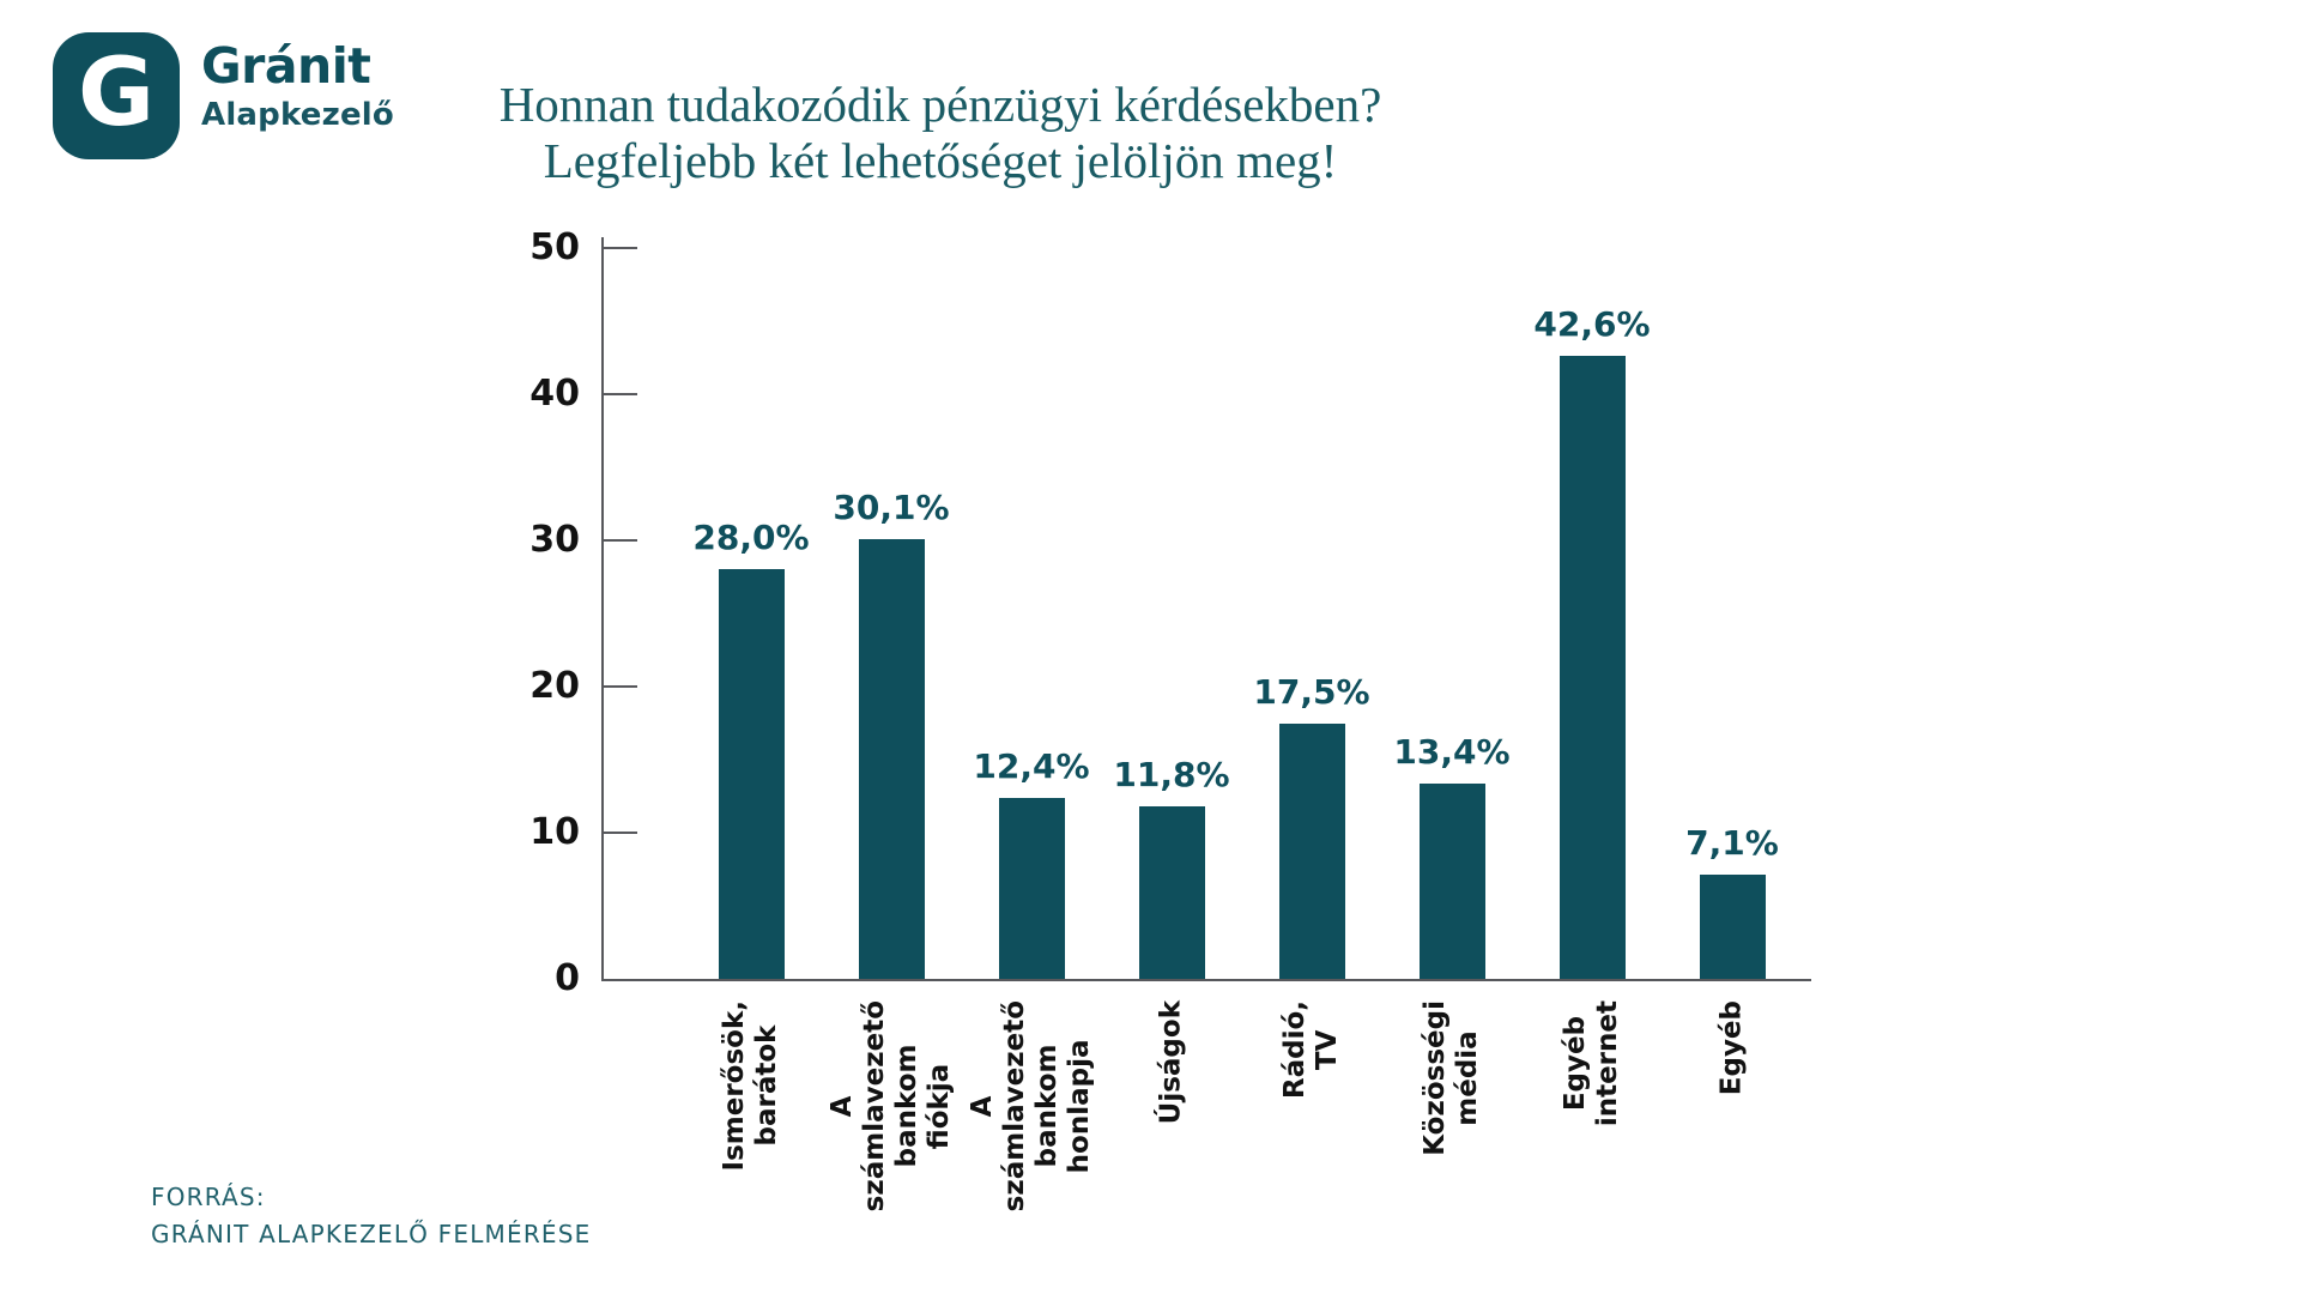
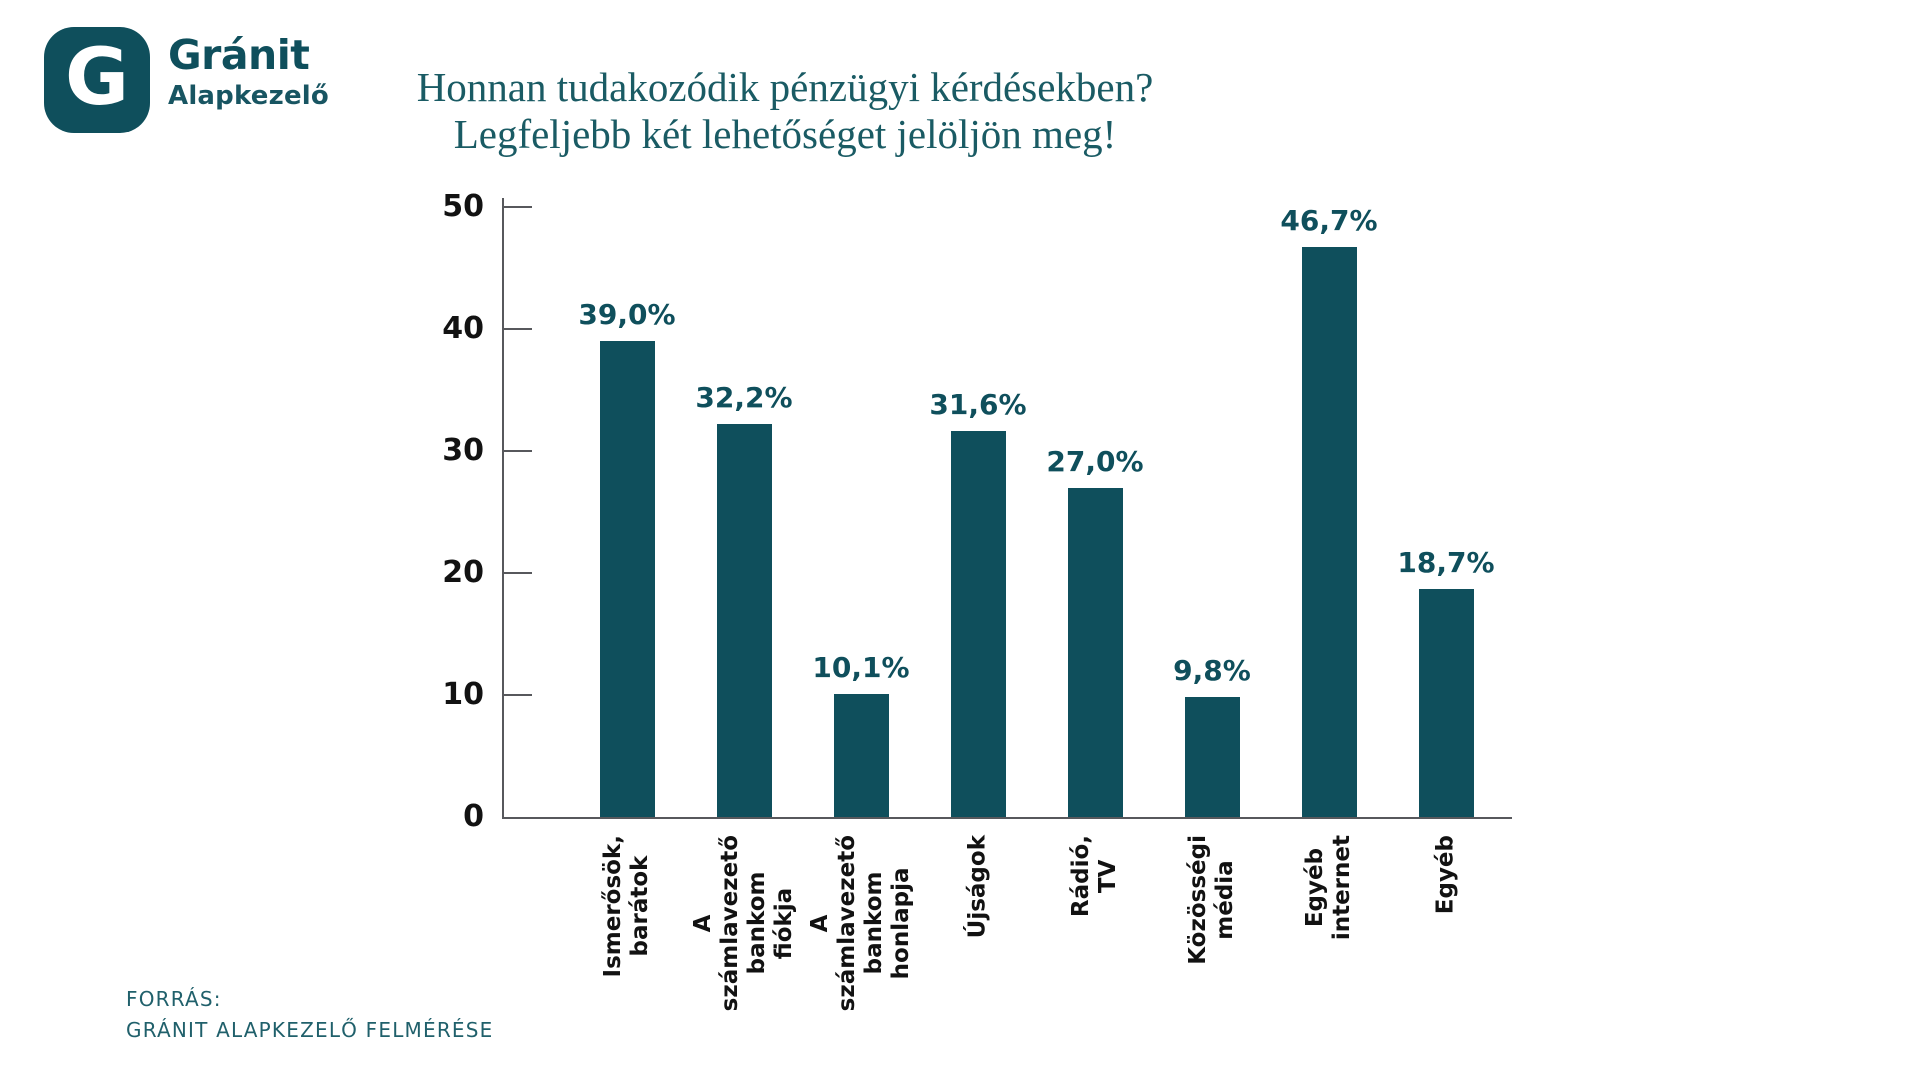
Ismerősök, barátok: 28,0% -> 39,0%
A számlavezető bankom fiókja: 30,1% -> 32,2%
A számlavezető bankom honlapja: 12,4% -> 10,1%
Újságok: 11,8% -> 31,6%
Rádió, TV: 17,5% -> 27,0%
Közösségi média: 13,4% -> 9,8%
Egyéb internet: 42,6% -> 46,7%
Egyéb: 7,1% -> 18,7%
